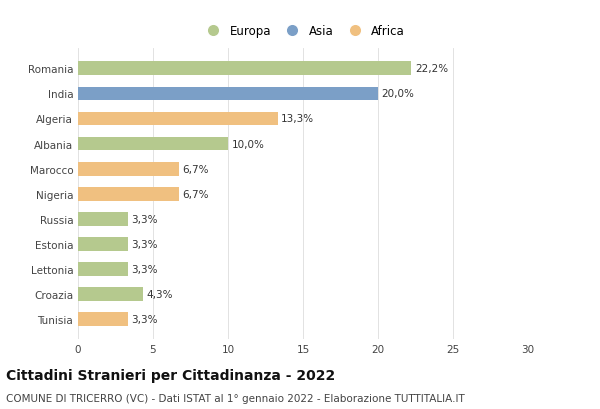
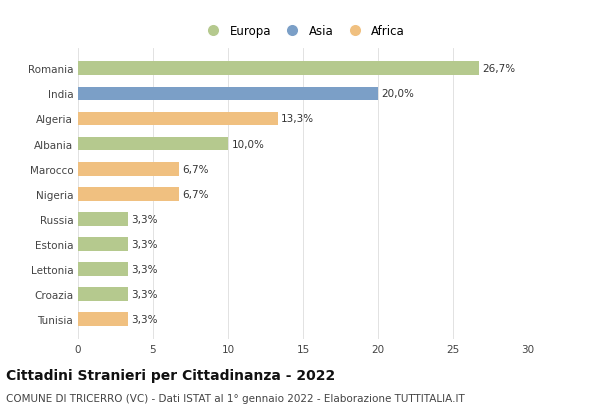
Romania: 22,2% -> 26,7%
Croazia: 4,3% -> 3,3%
